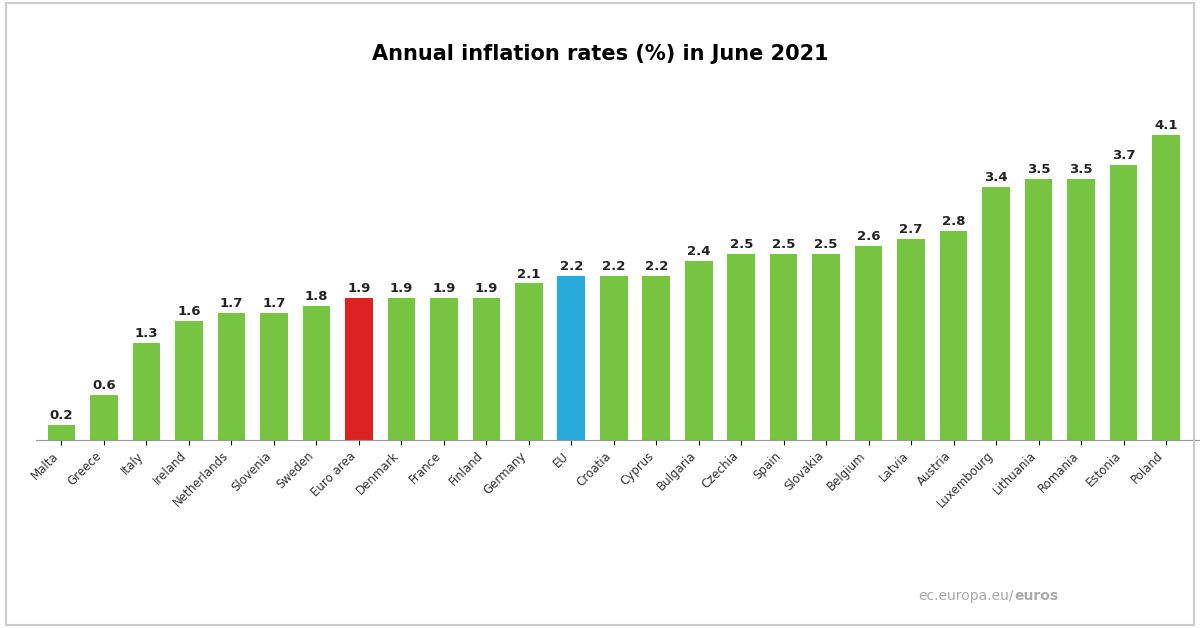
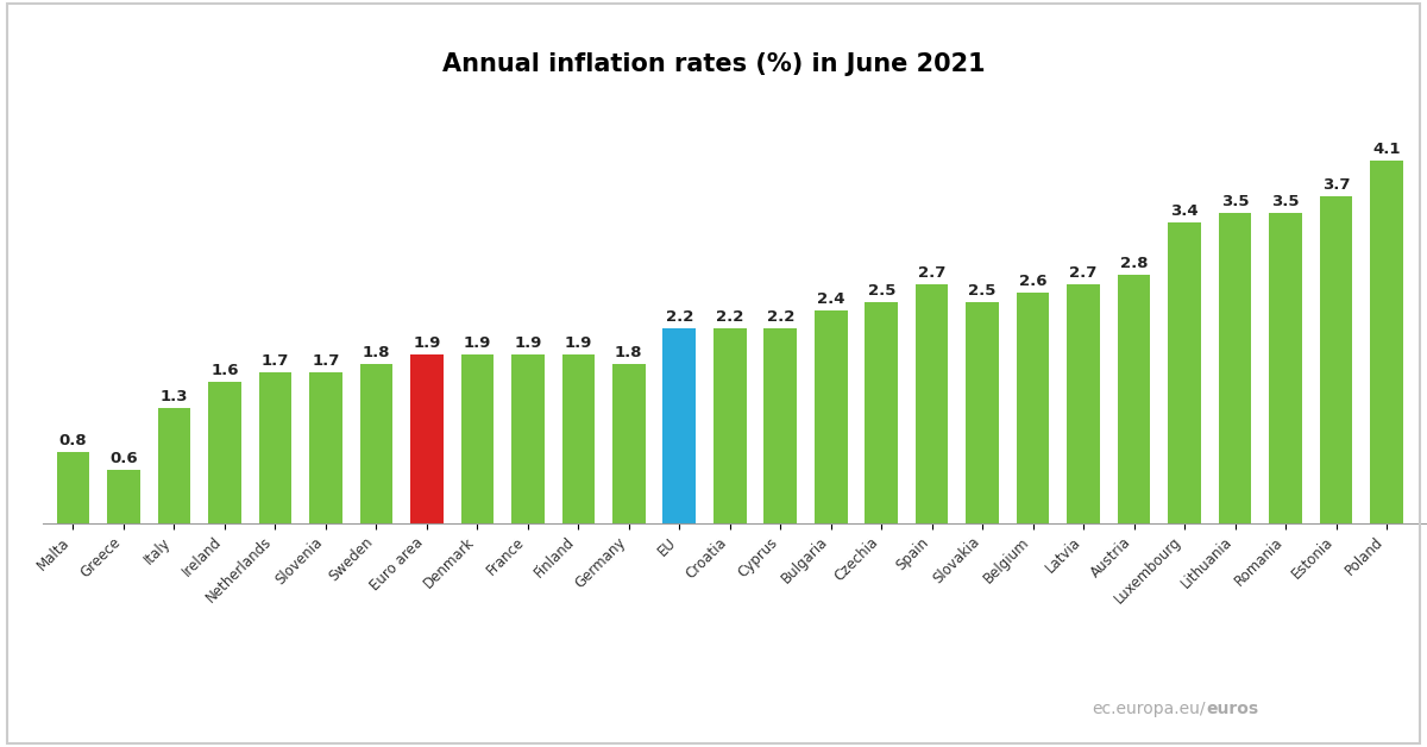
Malta: 0.2 -> 0.8
Germany: 2.1 -> 1.8
Spain: 2.5 -> 2.7
